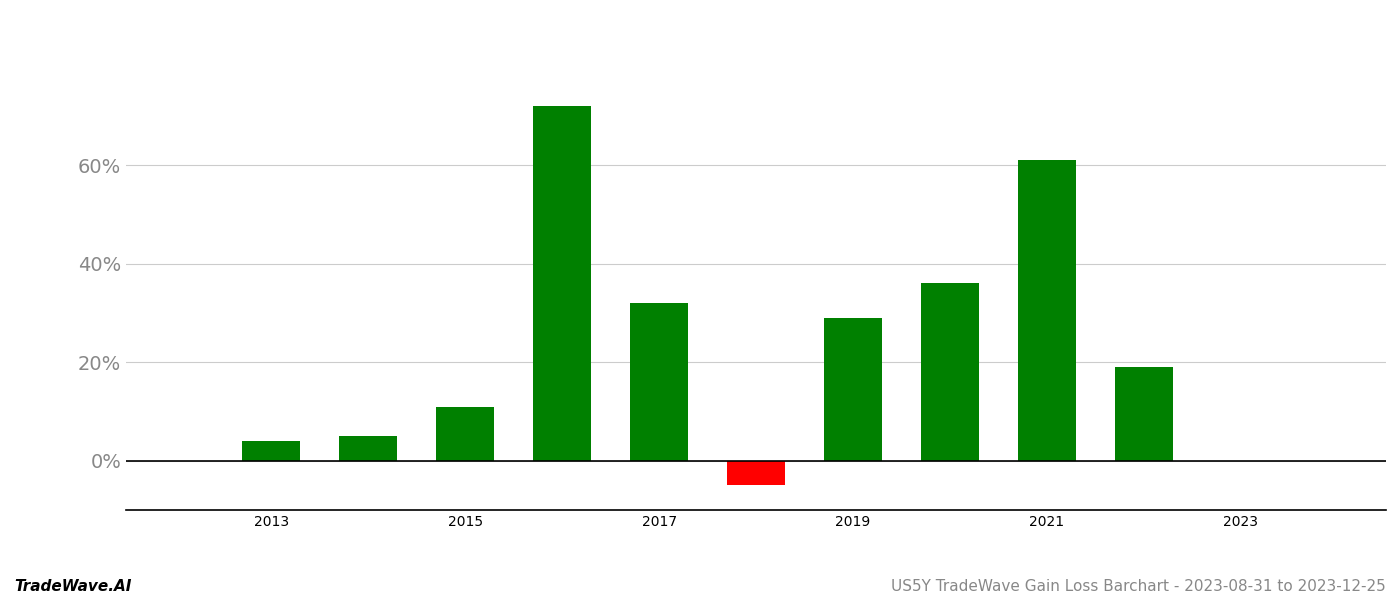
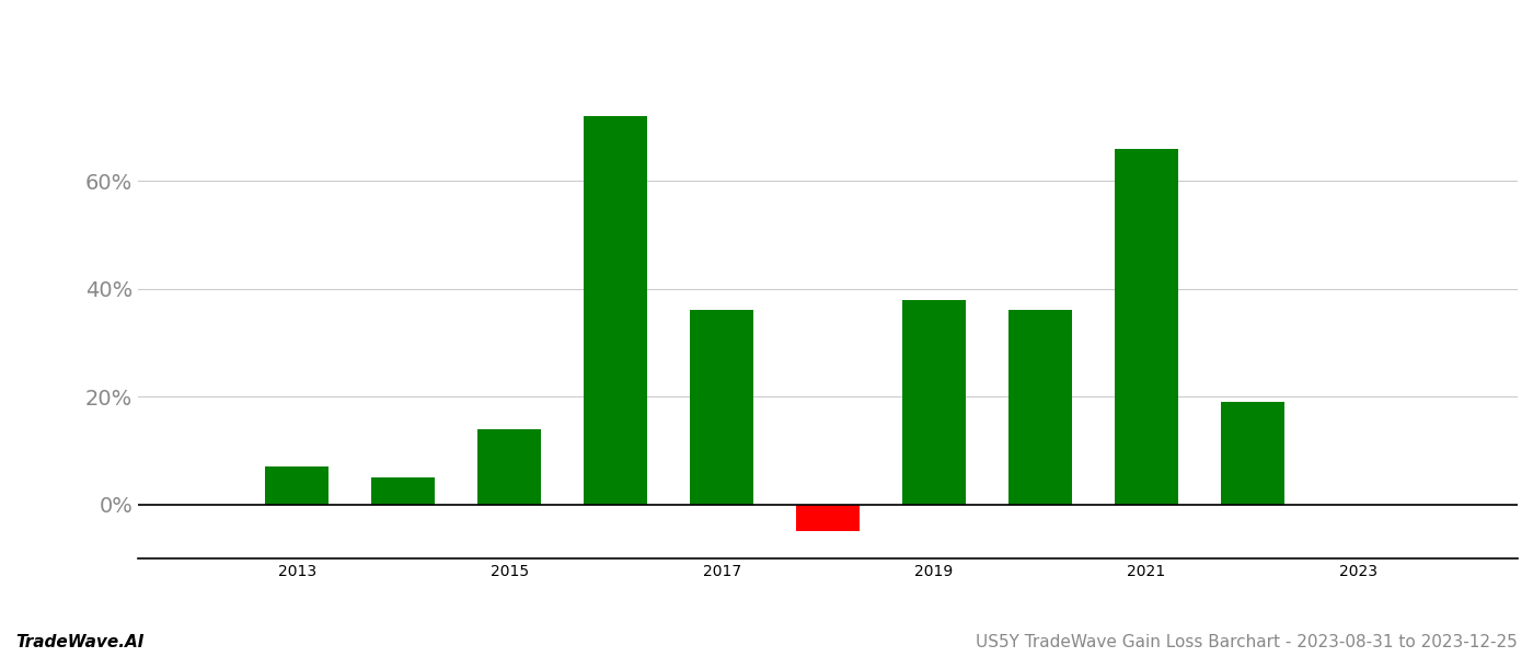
2013: 4% -> 7%
2015: 11% -> 14%
2017: 32% -> 36%
2019: 29% -> 38%
2021: 61% -> 66%
